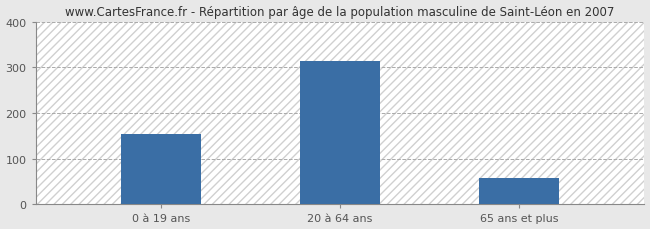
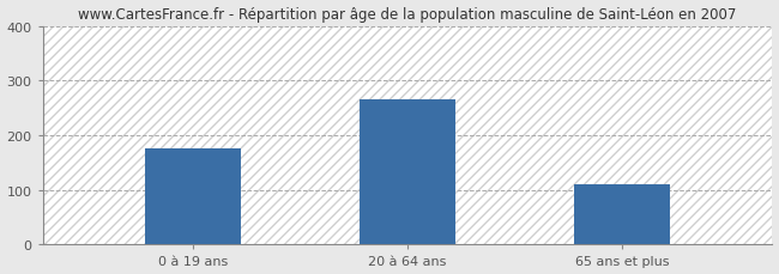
0 à 19 ans: 155 -> 175
20 à 64 ans: 313 -> 265
65 ans et plus: 57 -> 110
